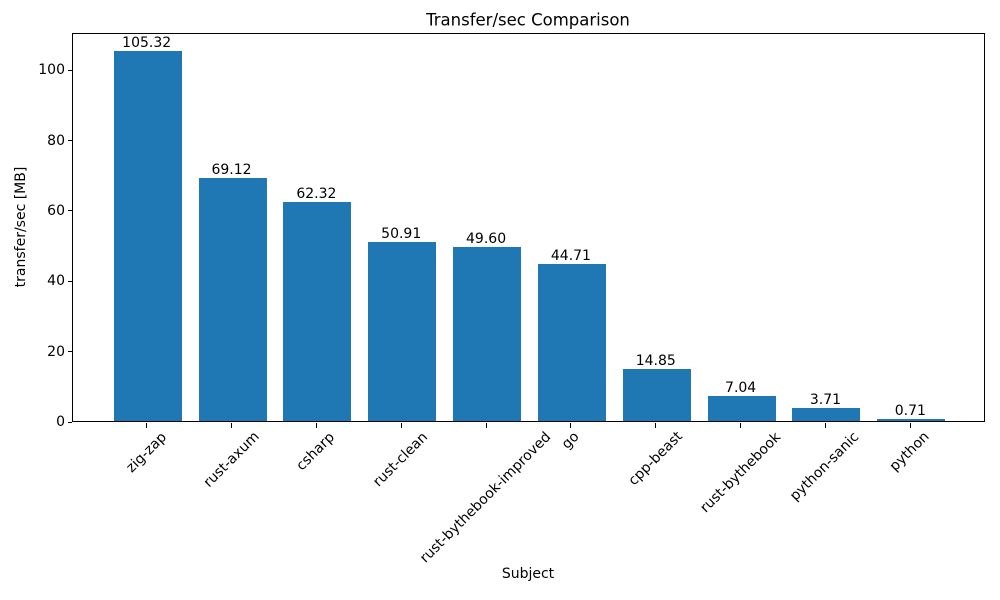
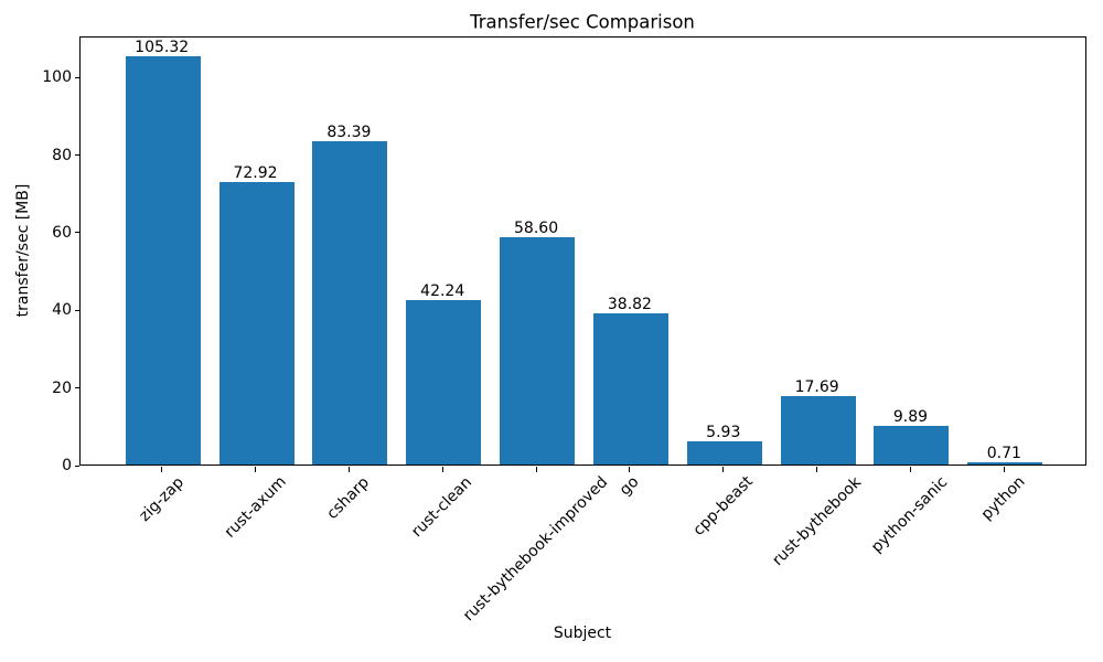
rust-axum: 69.12 -> 72.92
csharp: 62.32 -> 83.39
rust-clean: 50.91 -> 42.24
rust-bythebook-improved: 49.60 -> 58.60
go: 44.71 -> 38.82
cpp-beast: 14.85 -> 5.93
rust-bythebook: 7.04 -> 17.69
python-sanic: 3.71 -> 9.89
